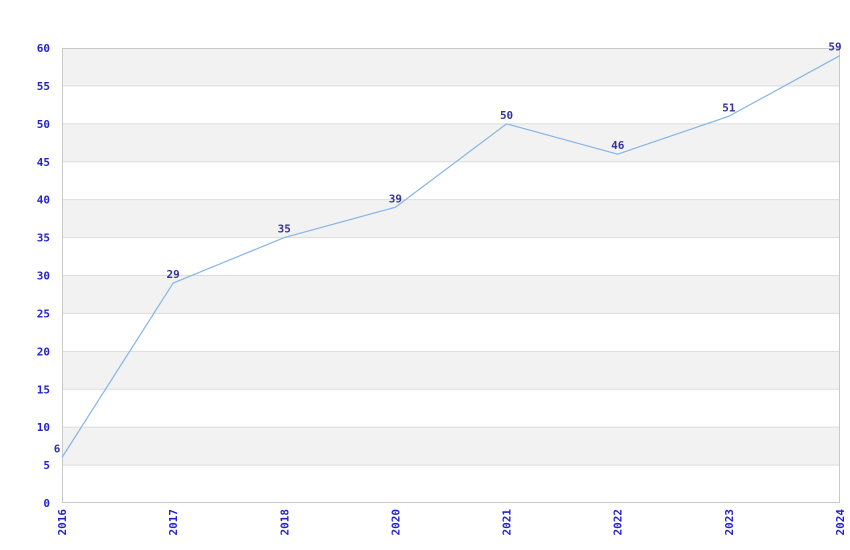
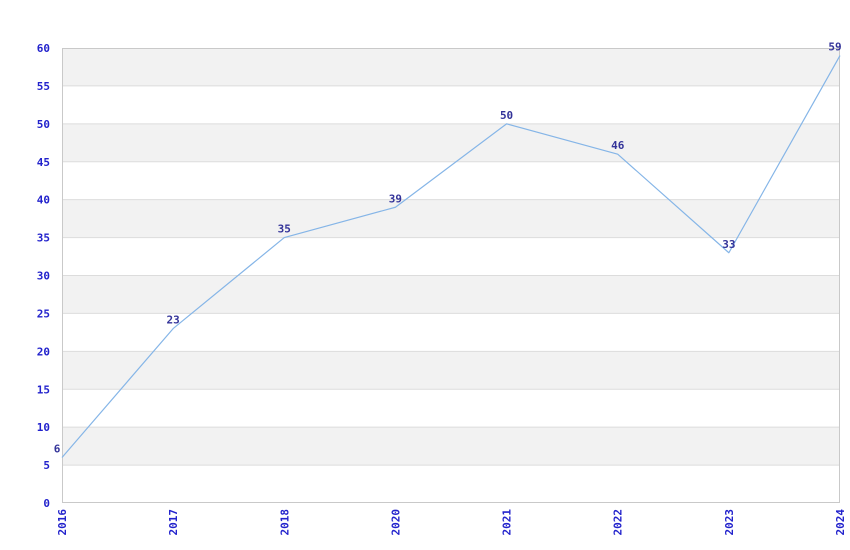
2017: 29 -> 23
2023: 51 -> 33
